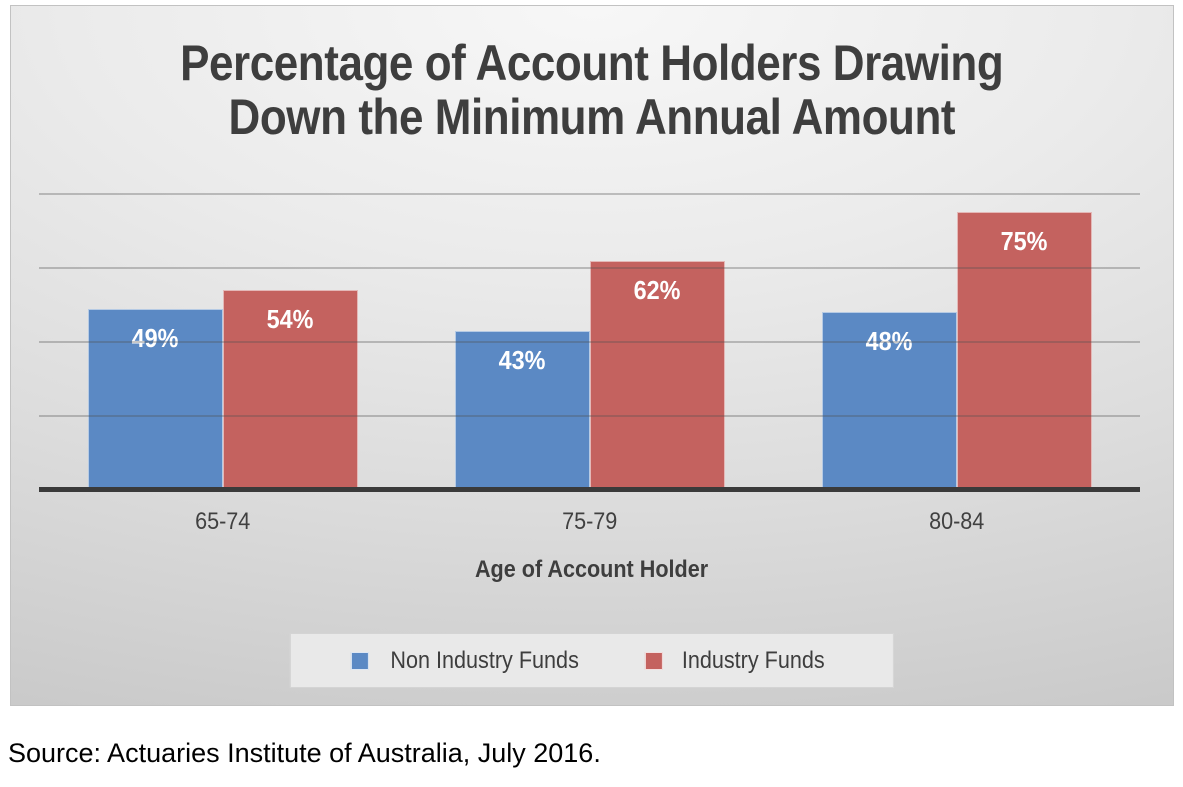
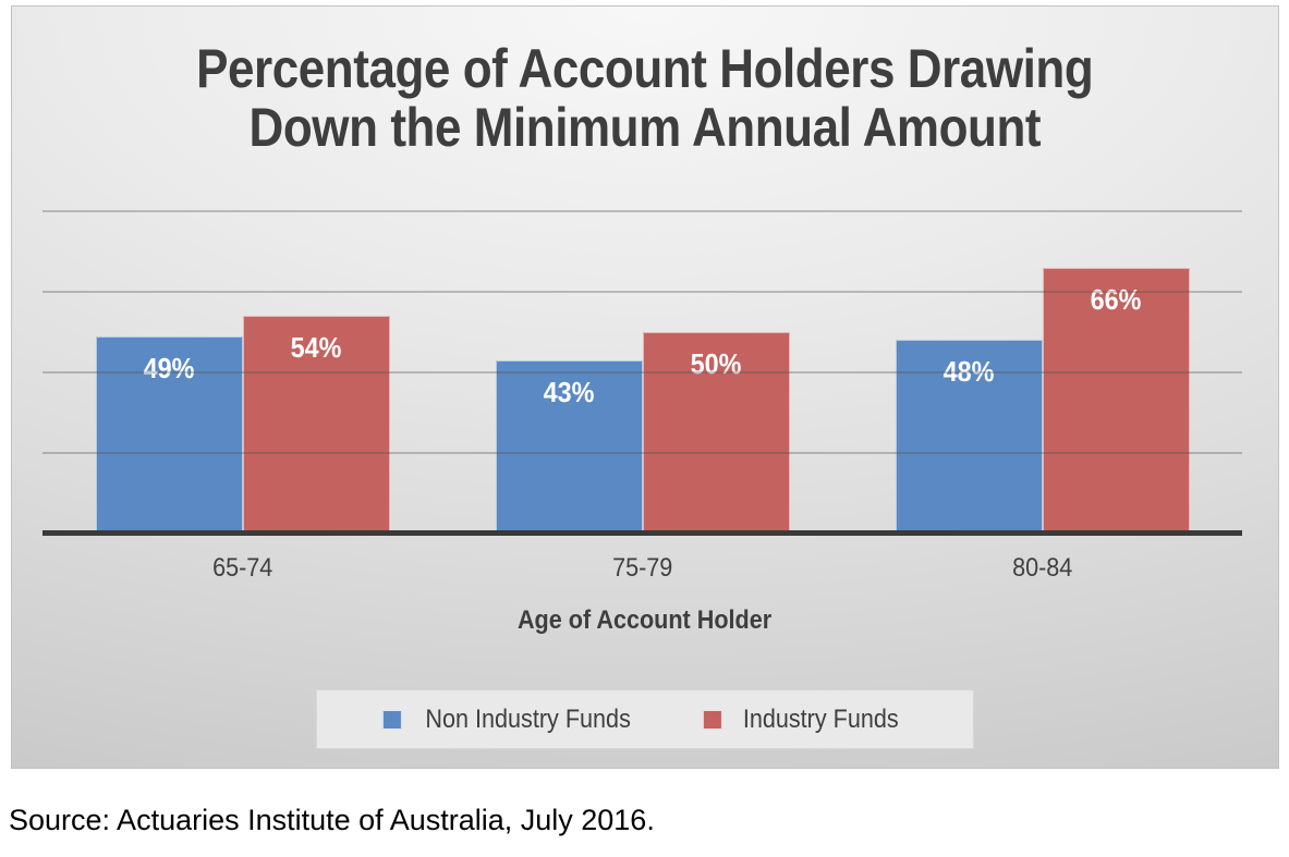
Industry Funds/75-79: 62% -> 50%
Industry Funds/80-84: 75% -> 66%
